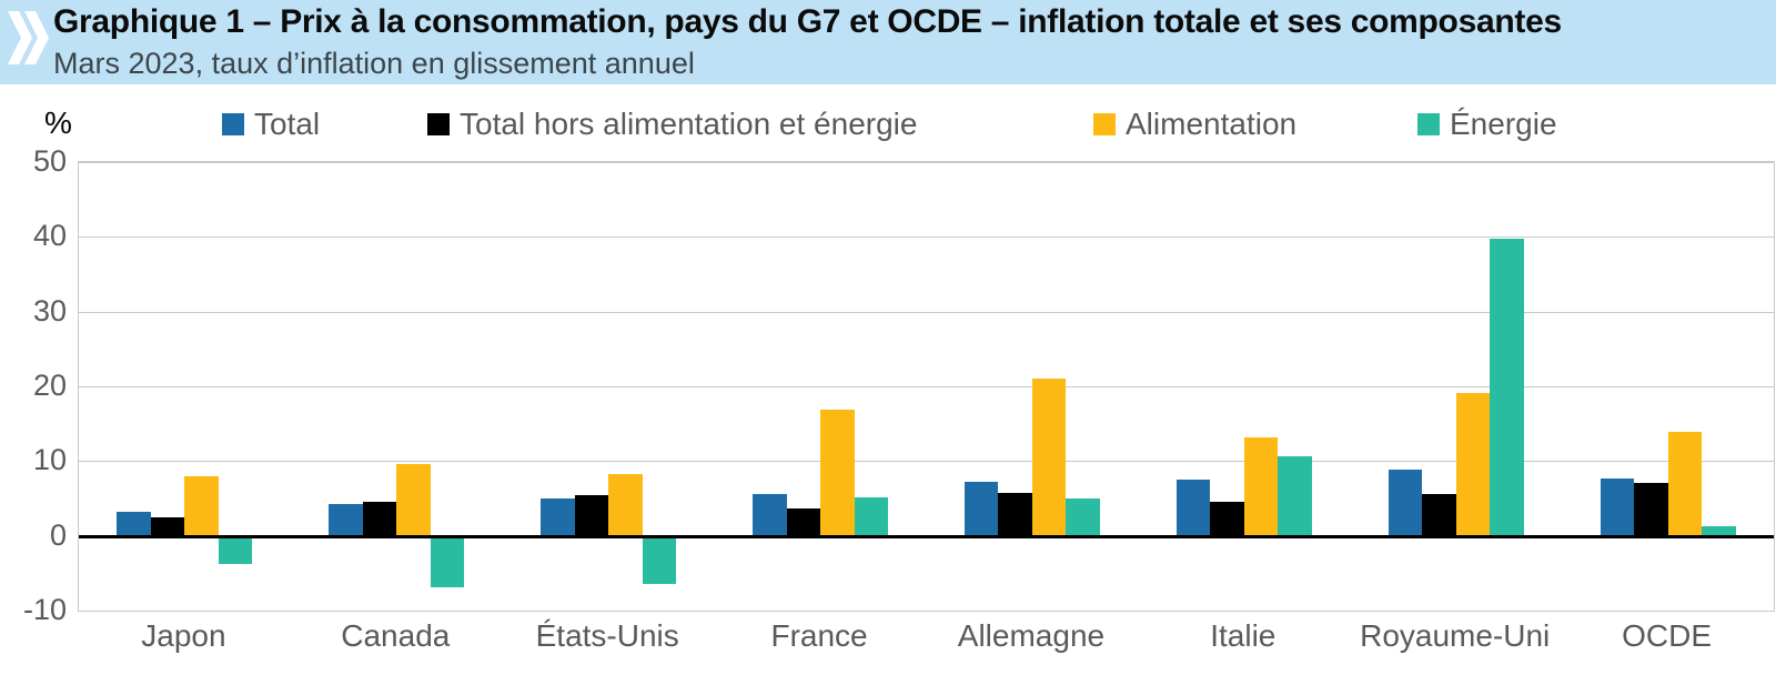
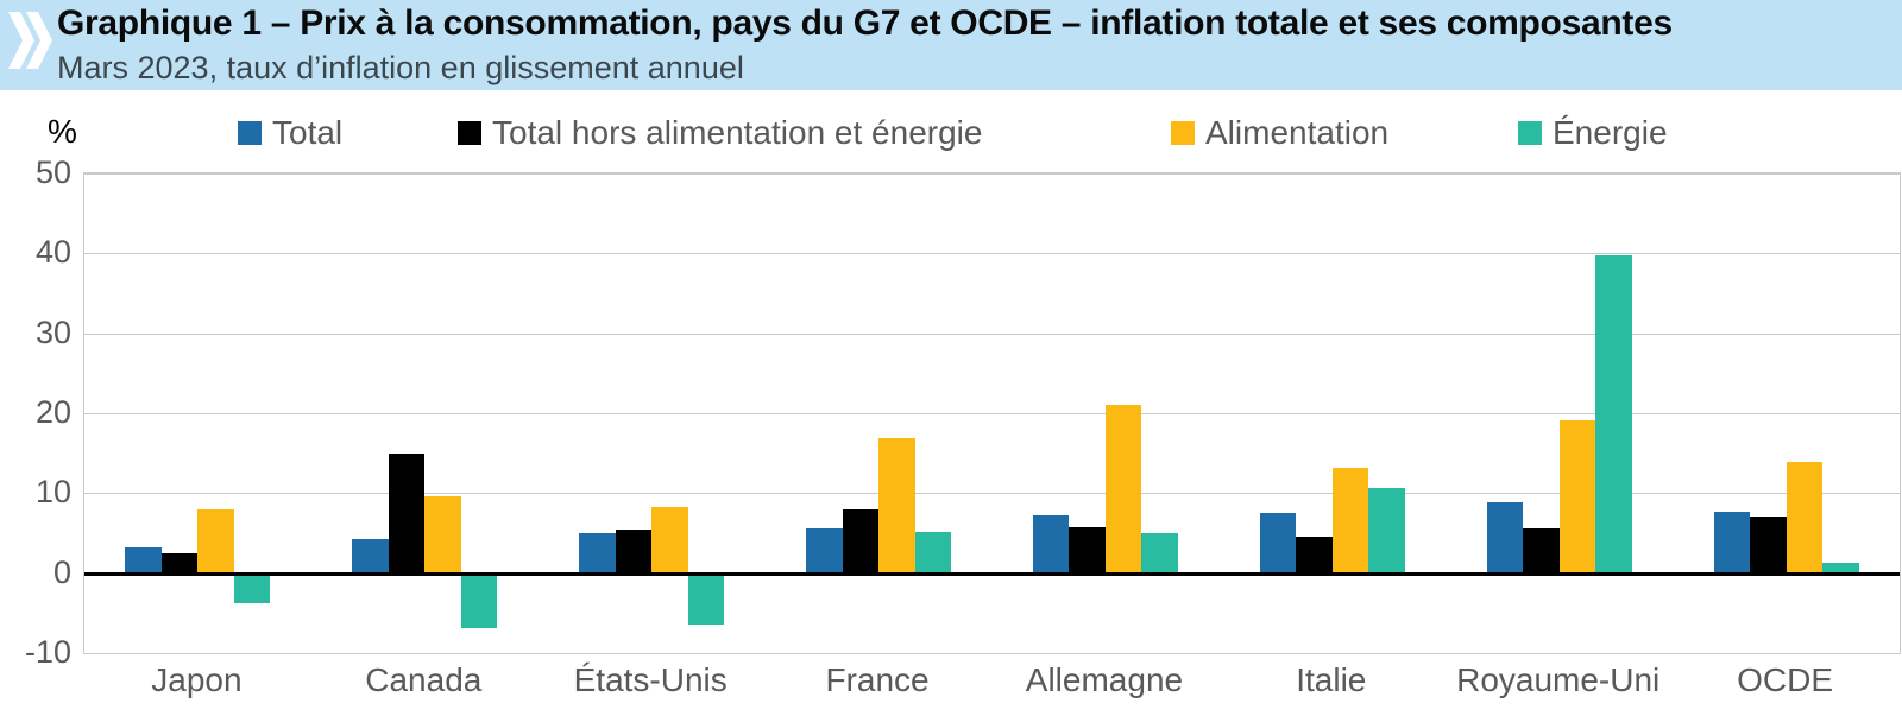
Total hors alimentation et énergie/Canada: 4 -> 15
Total hors alimentation et énergie/France: 4 -> 8
